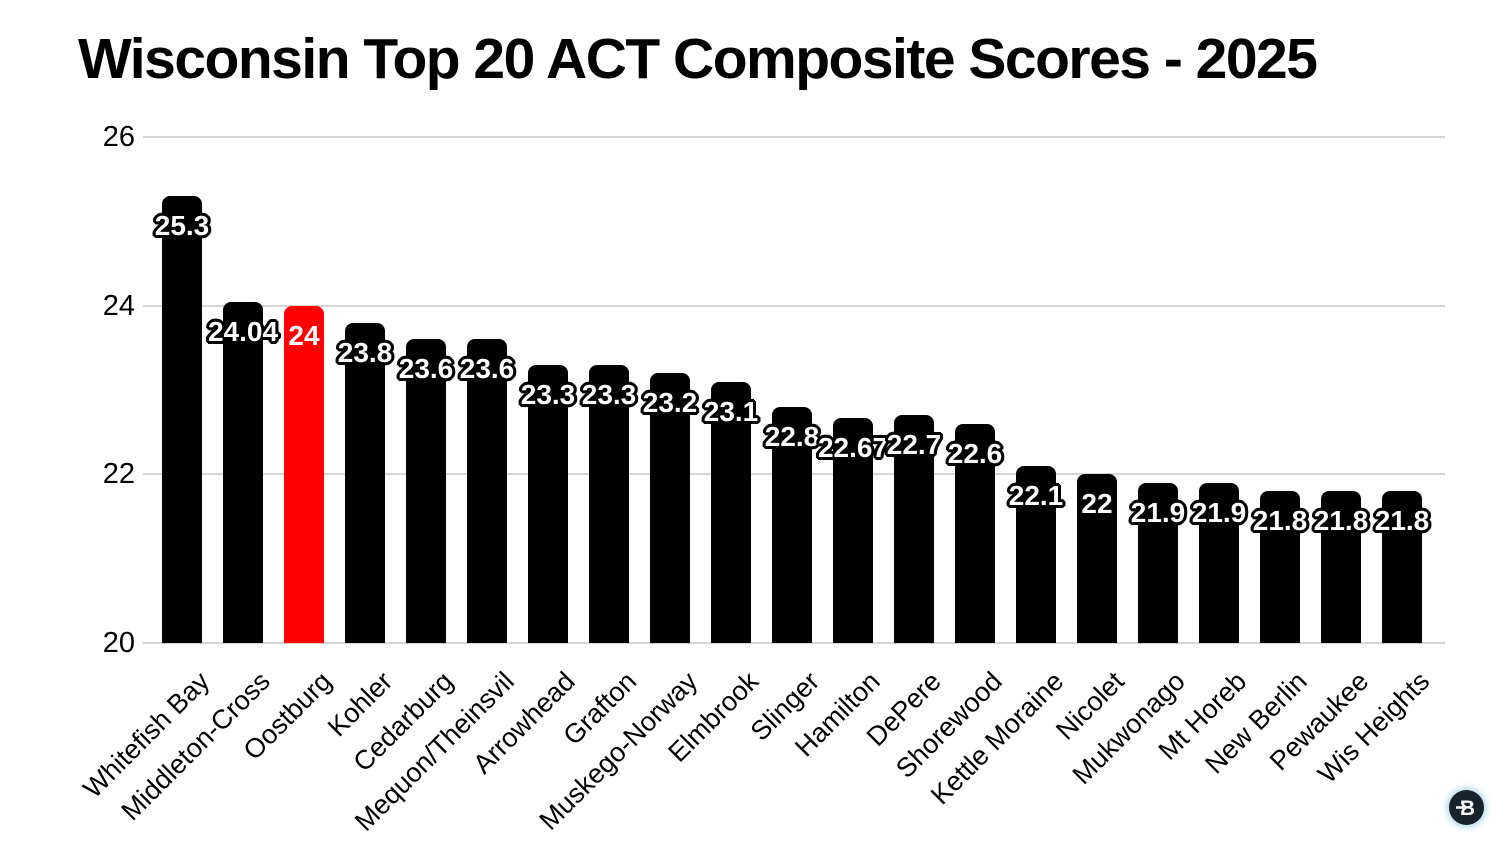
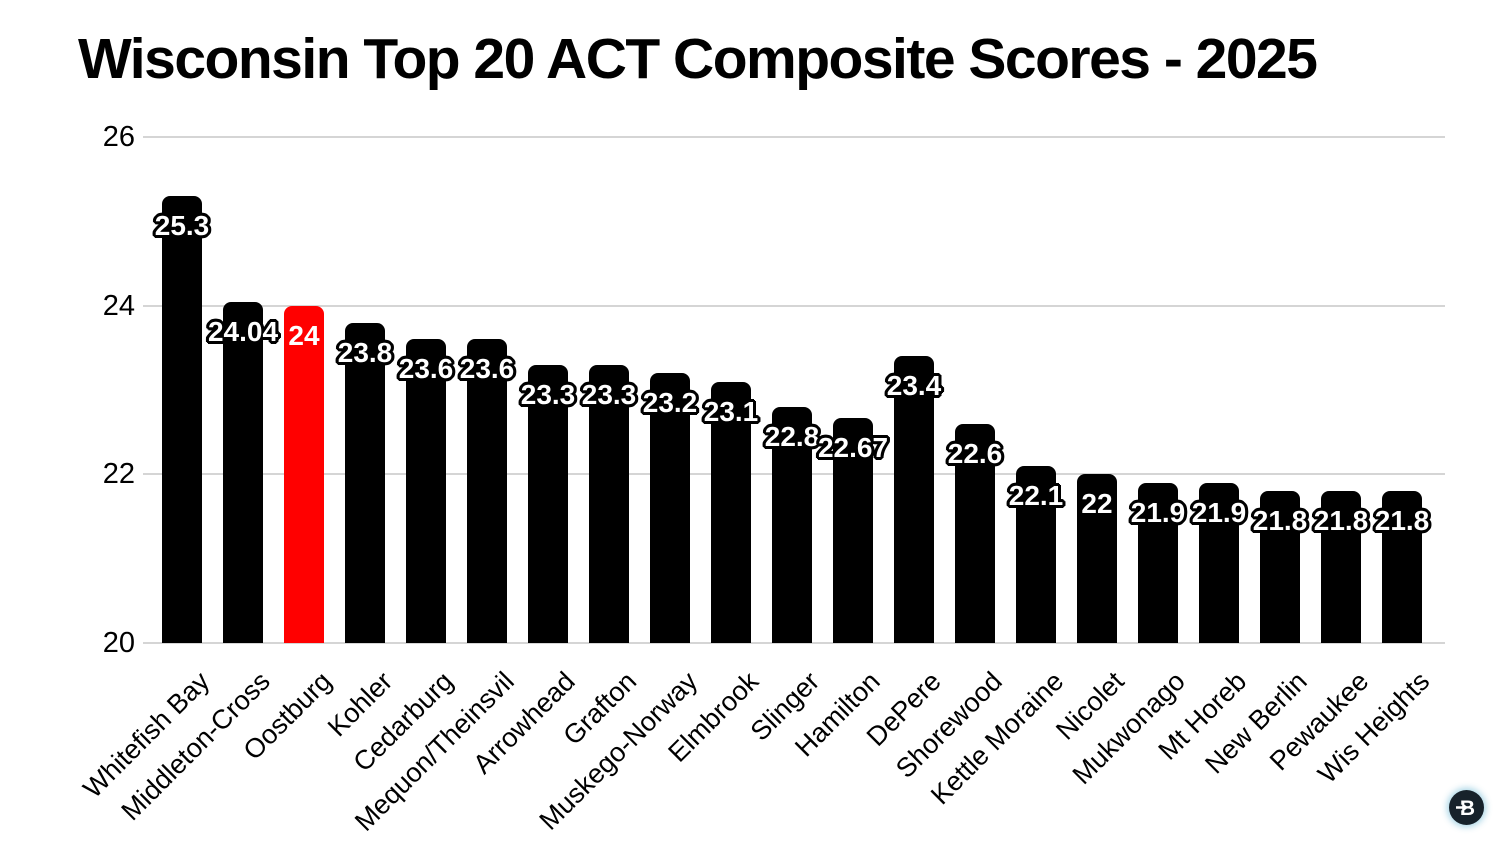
DePere: 22.7 -> 23.4
